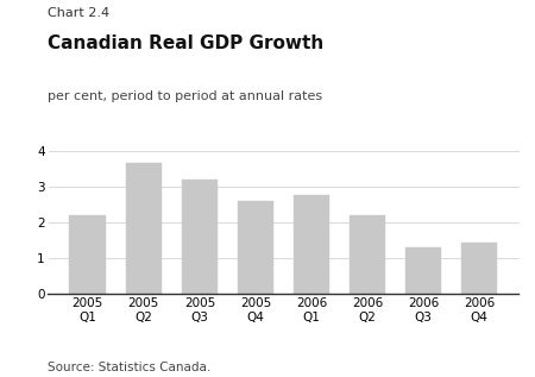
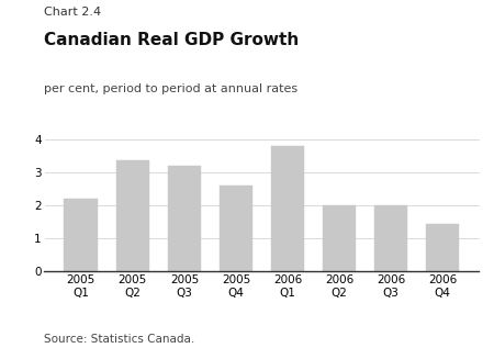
2005 Q2: 3.65 -> 3.35
2006 Q1: 2.75 -> 3.80
2006 Q2: 2.20 -> 2.00
2006 Q3: 1.30 -> 2.00
